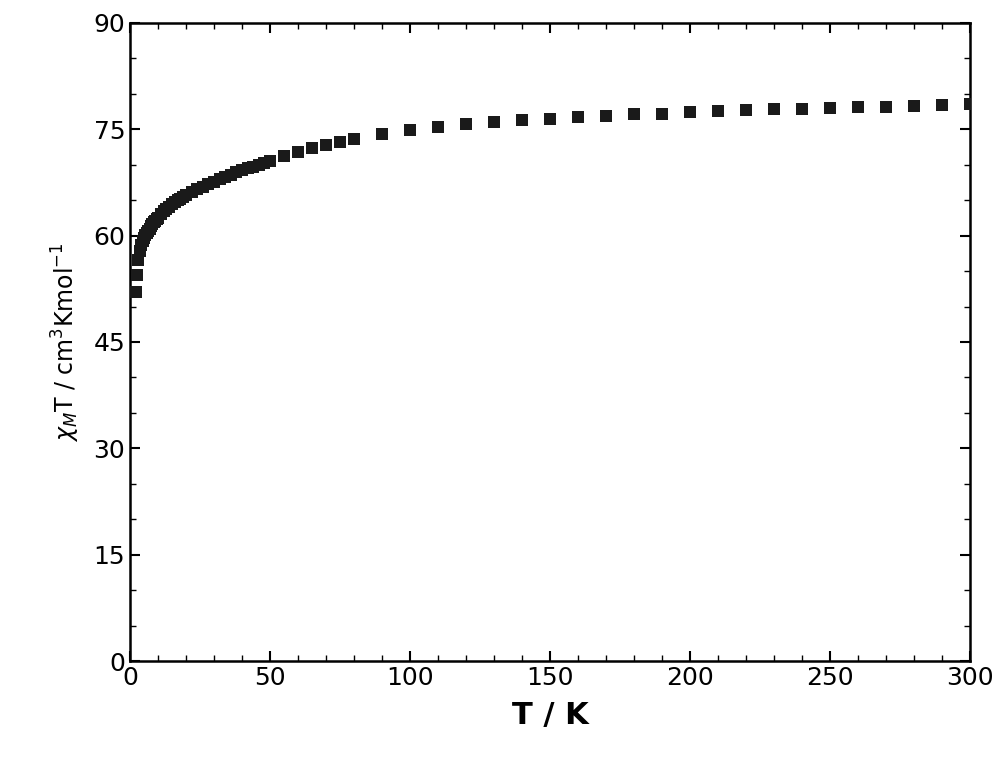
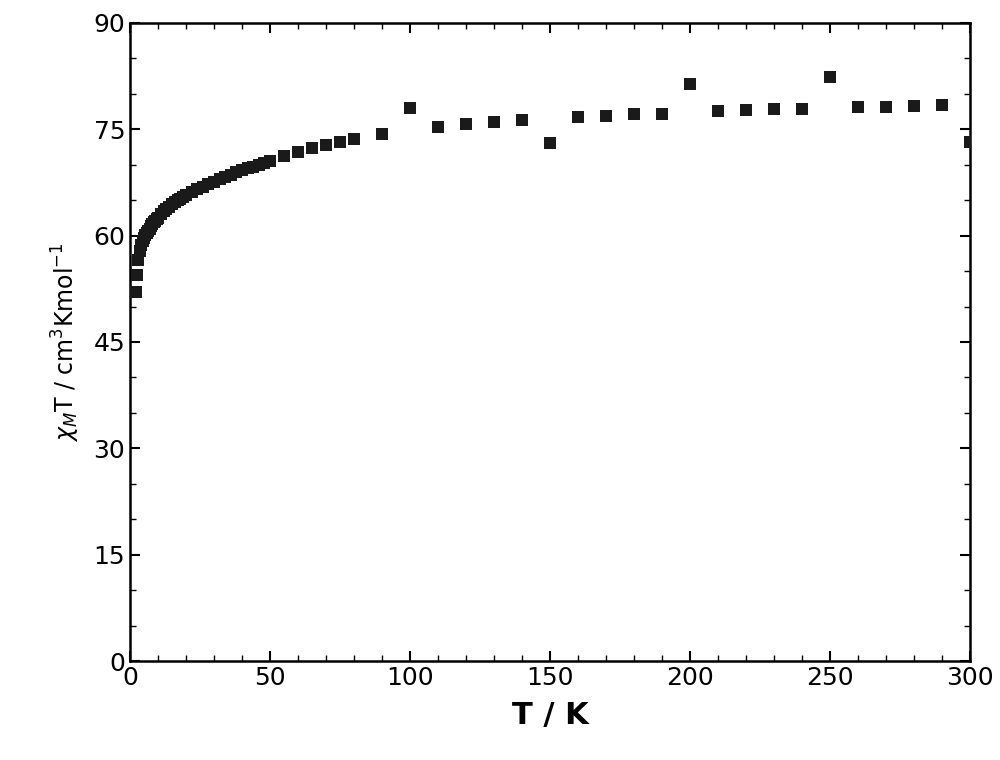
100: 74.9 -> 78.0
150: 76.5 -> 73.0
200: 77.4 -> 81.4
250: 78.0 -> 82.4
300: 78.5 -> 73.2
